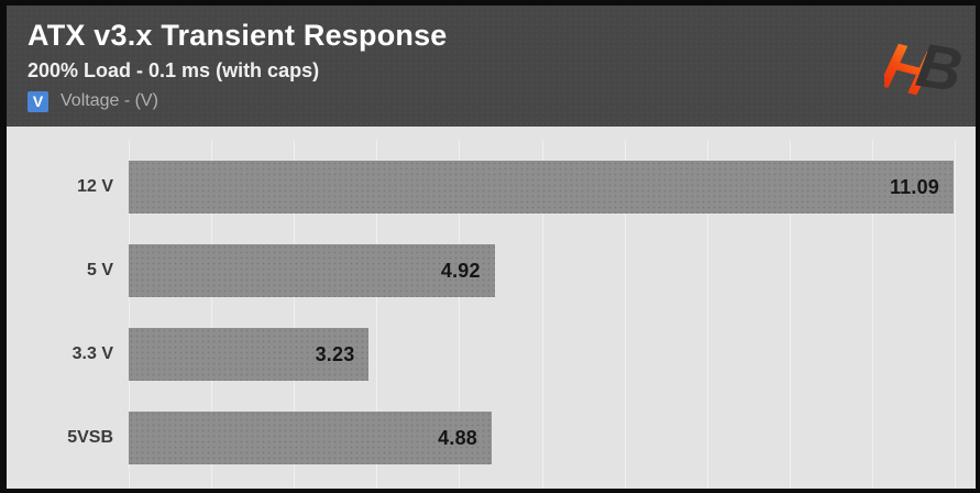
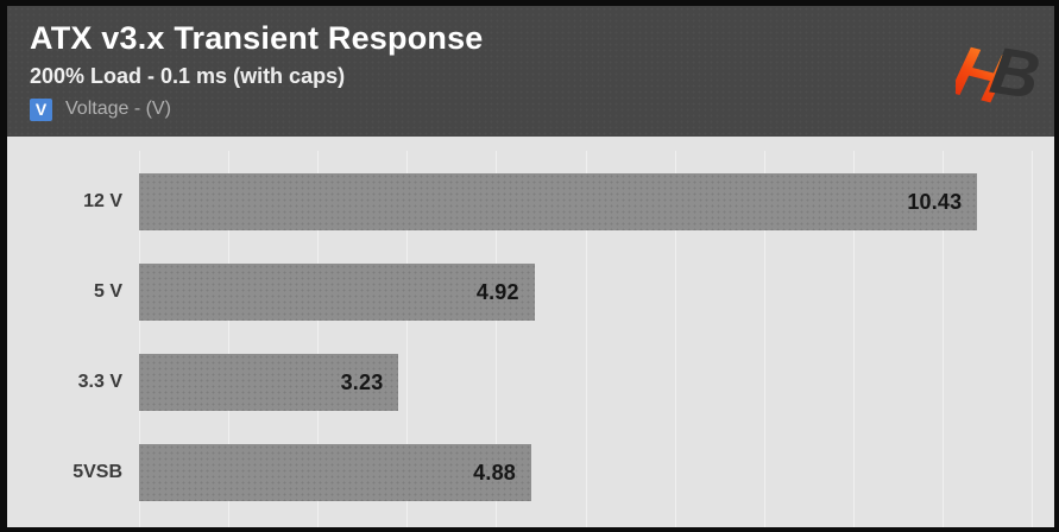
12 V: 11.09 -> 10.43
